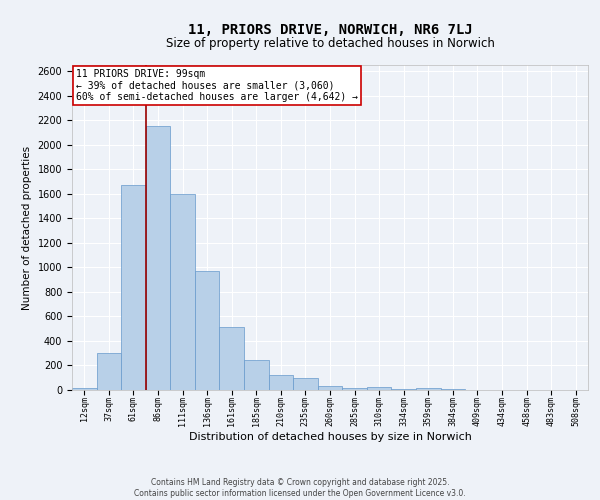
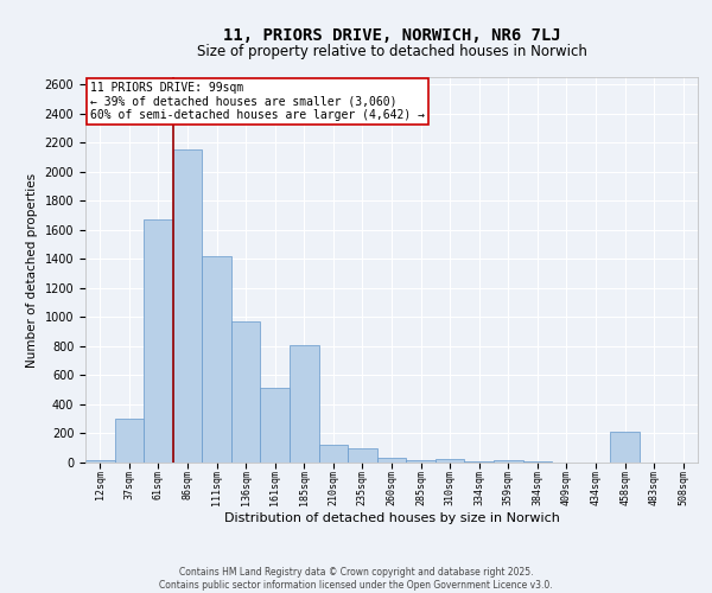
111sqm: 1600 -> 1420
185sqm: 240 -> 810
458sqm: 0 -> 210
